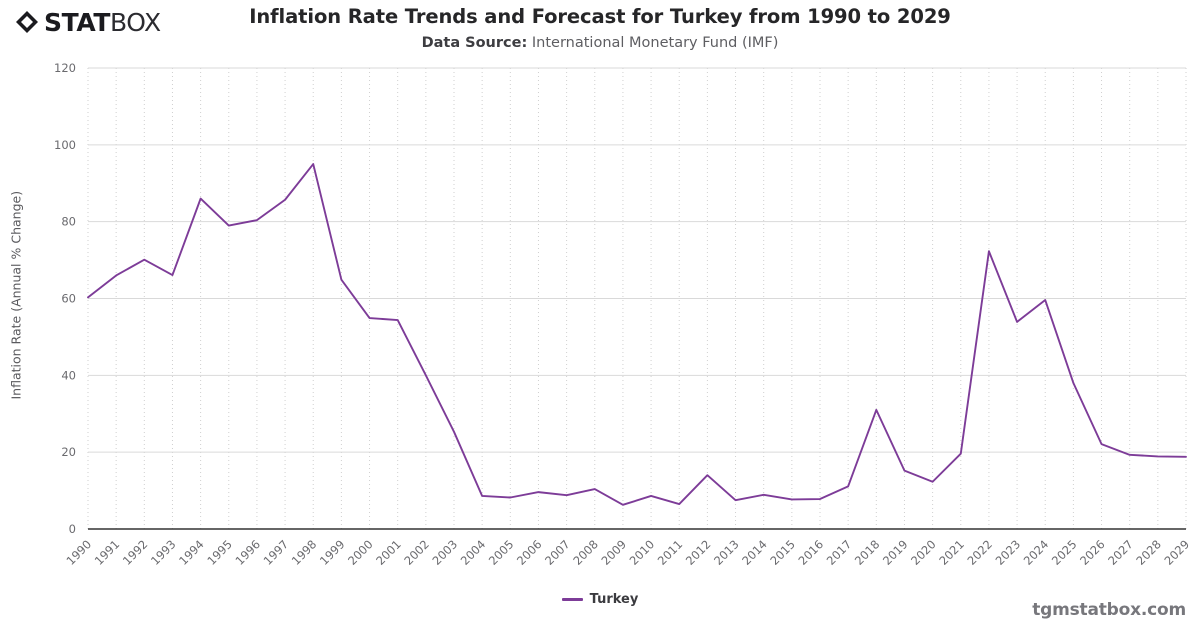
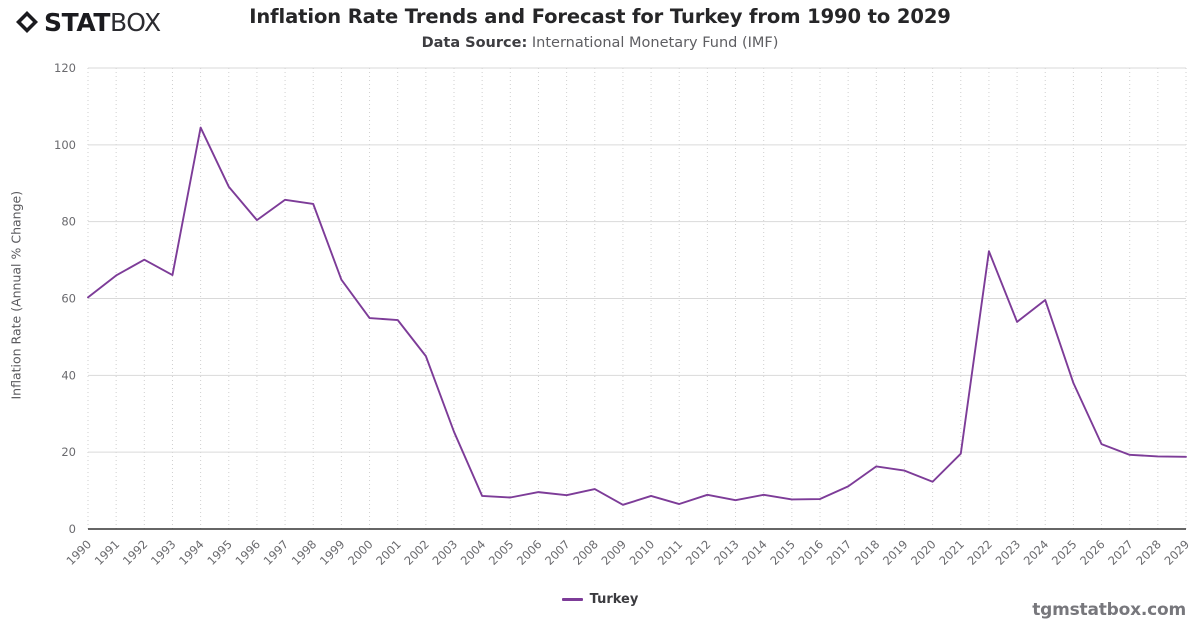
1994: 86 -> 104
1995: 79 -> 89
1998: 95 -> 85
2002: 40 -> 45
2012: 14 -> 9
2018: 31 -> 16
